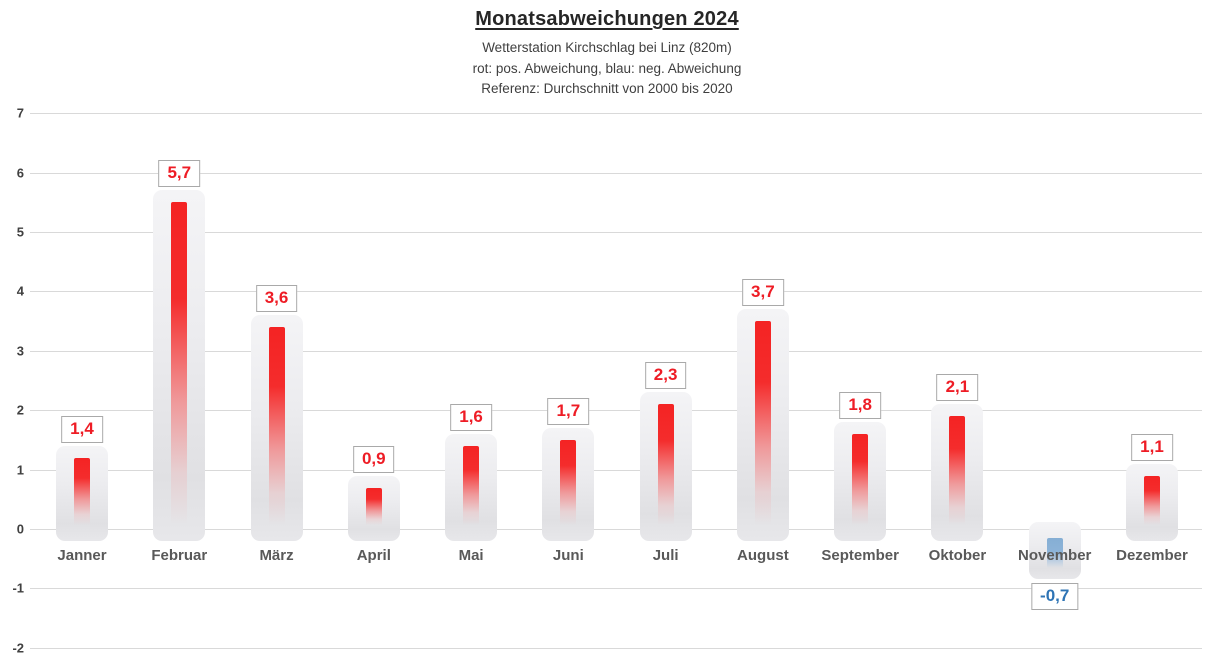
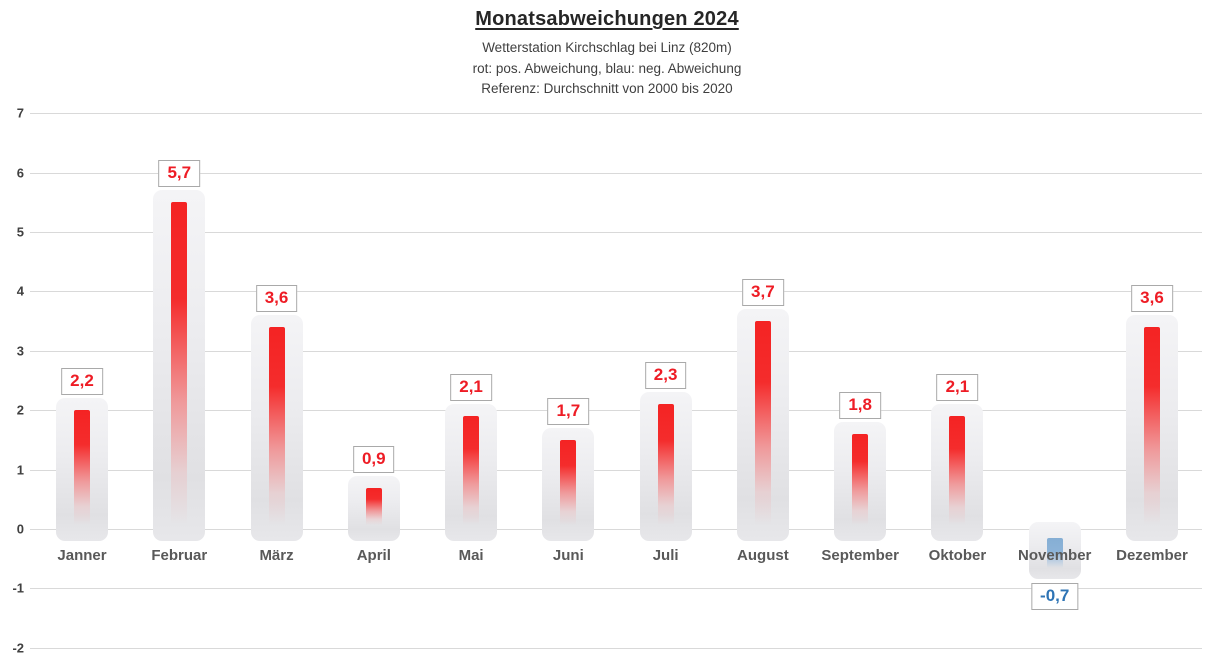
Janner: 1,4 -> 2,2
Mai: 1,6 -> 2,1
Dezember: 1,1 -> 3,6
